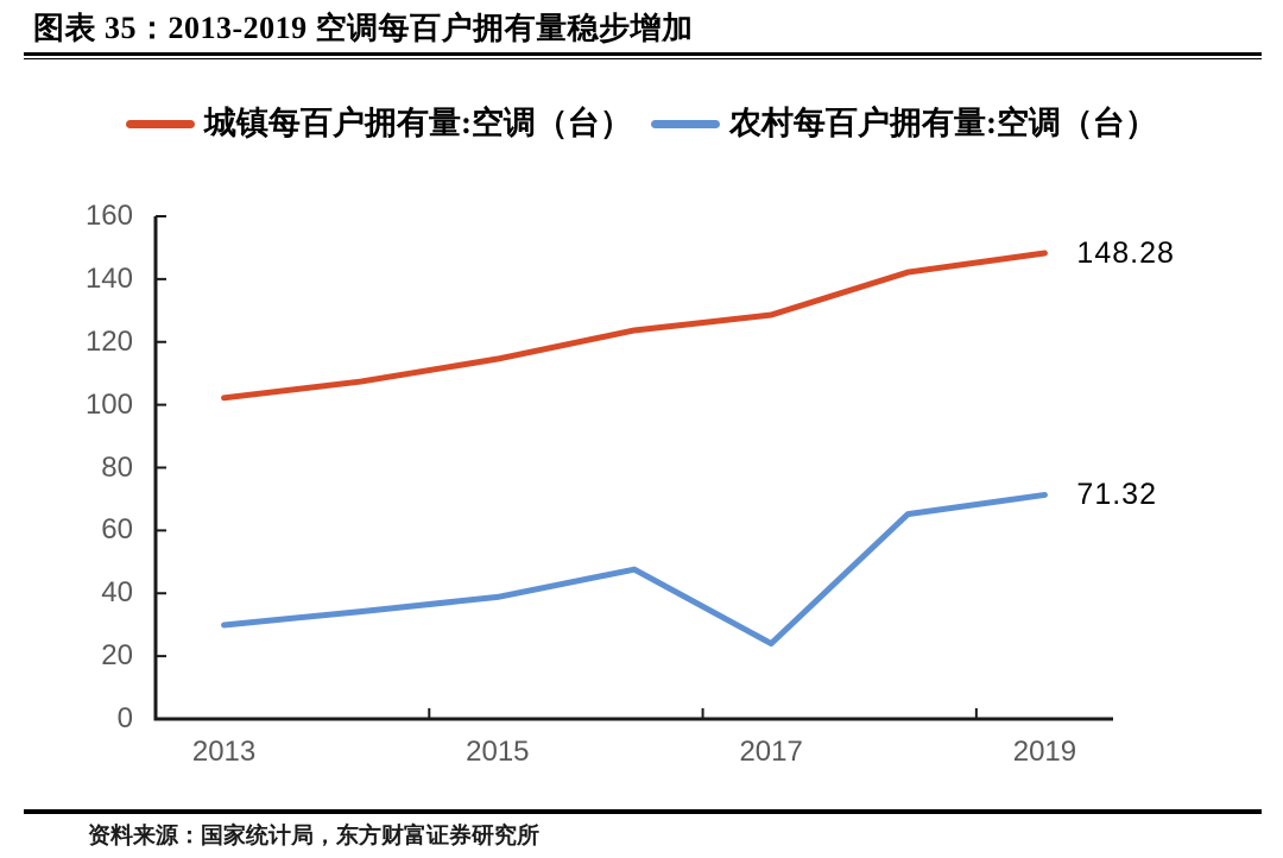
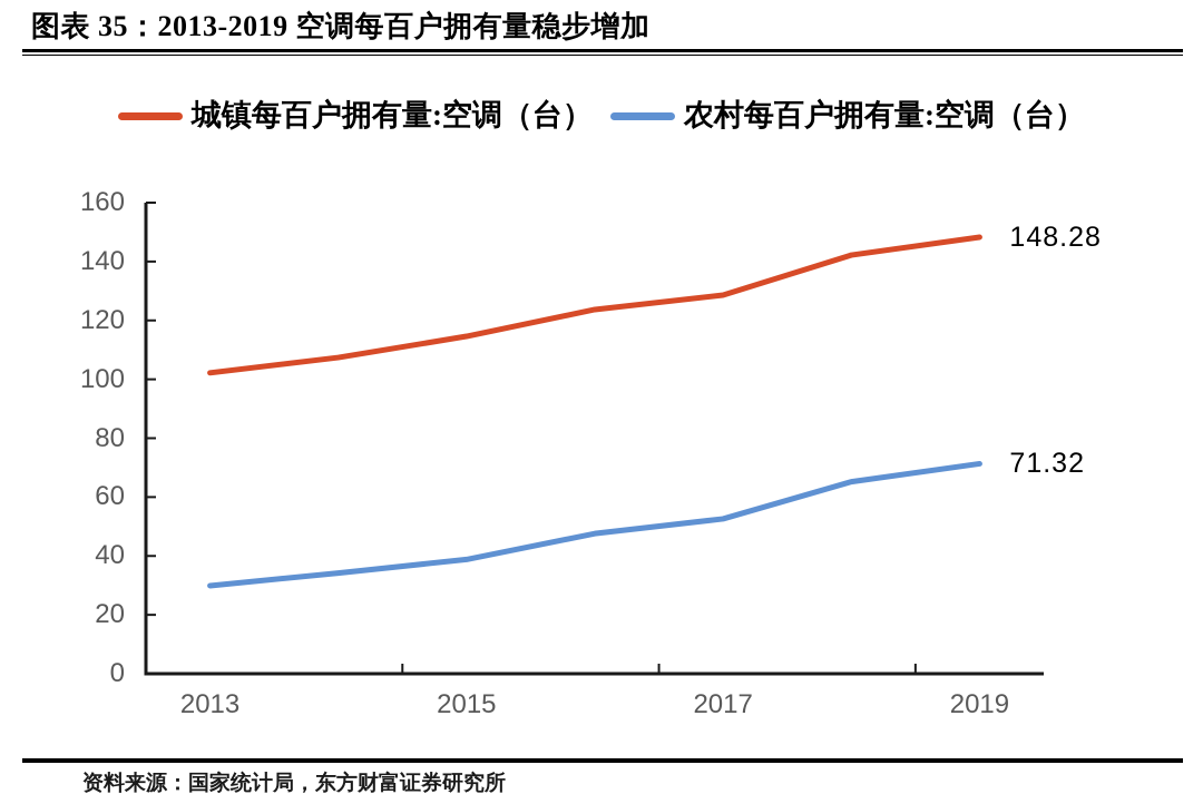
农村每百户拥有量:空调（台）/2017: 24 -> 53
